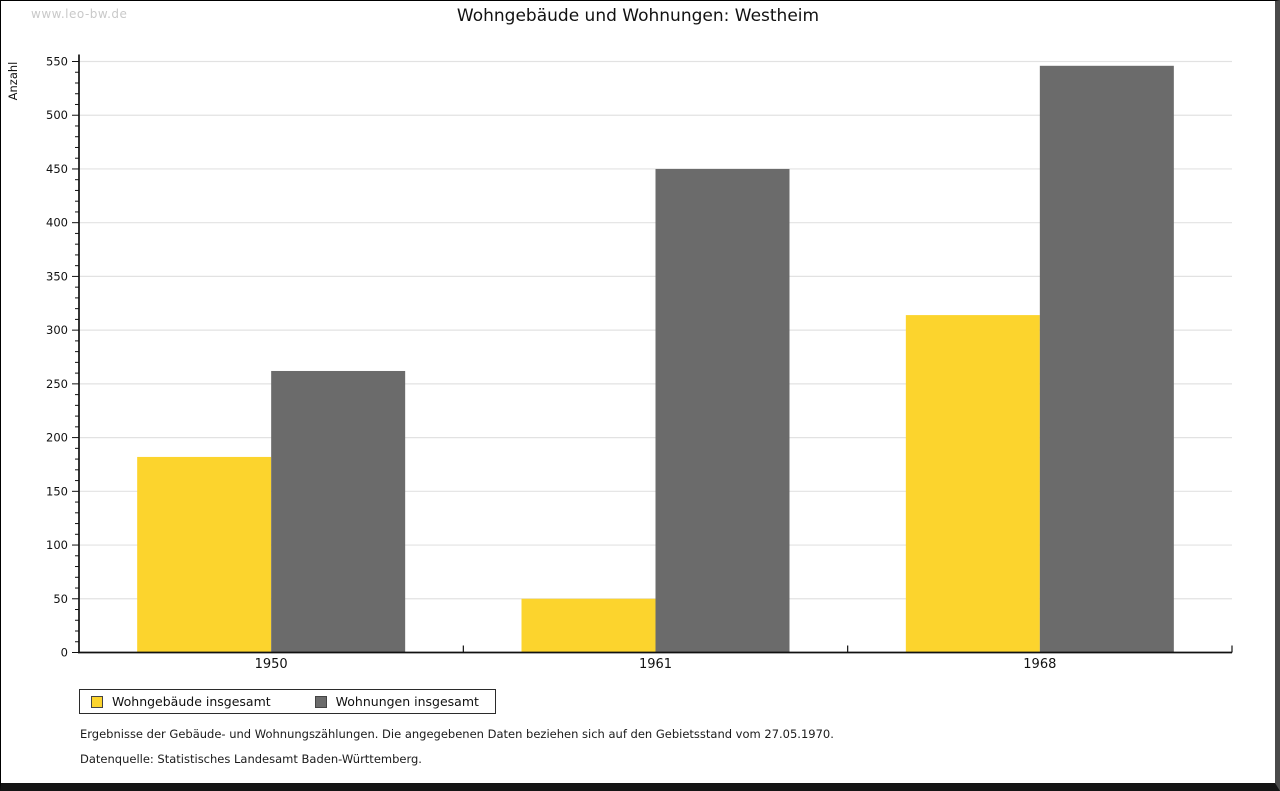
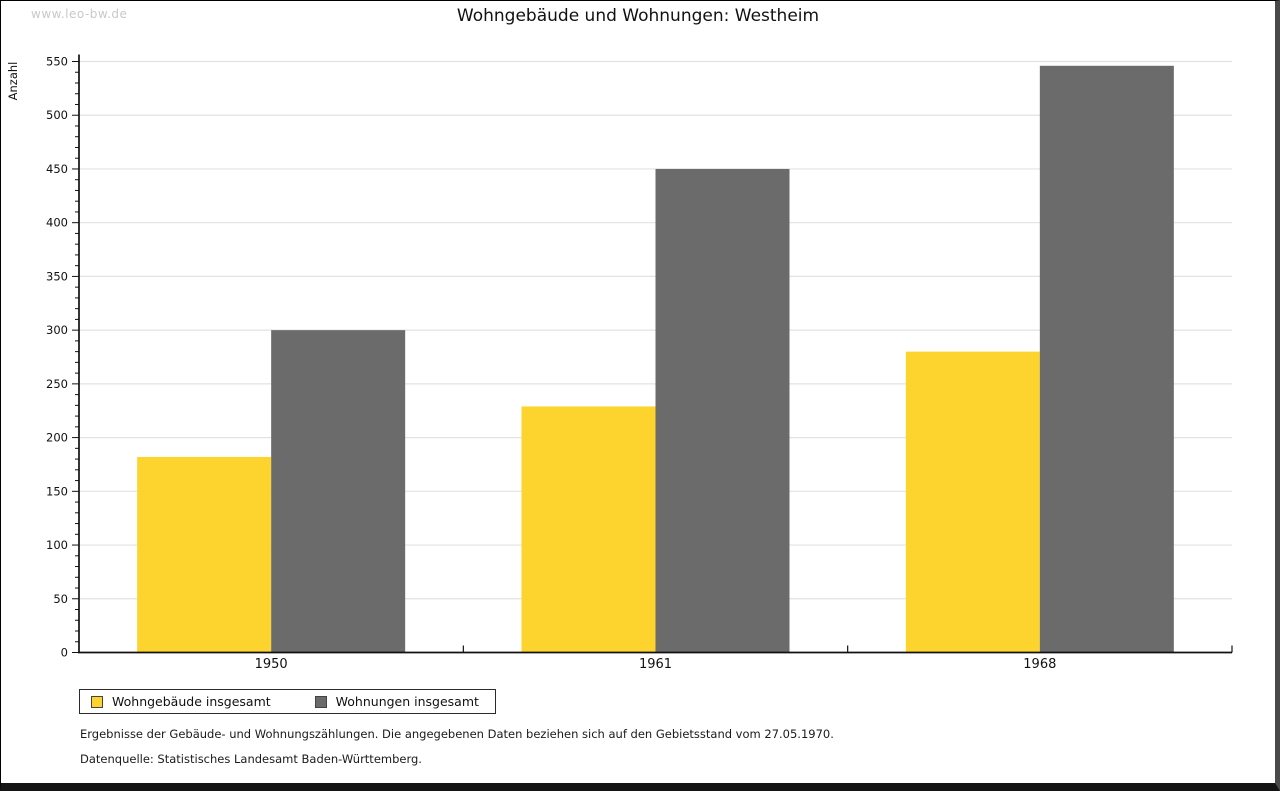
Wohnungen insgesamt/1950: 262 -> 300
Wohngebäude insgesamt/1961: 50 -> 229
Wohngebäude insgesamt/1968: 314 -> 280
